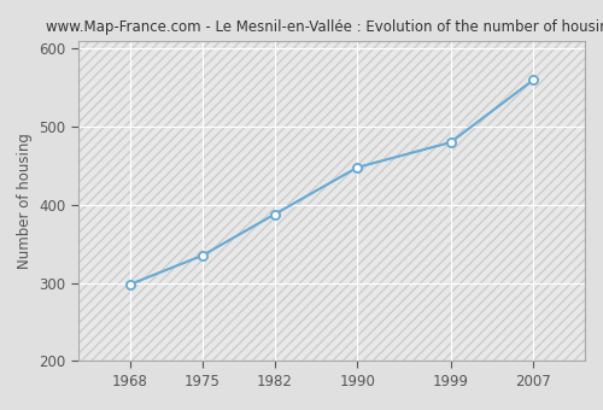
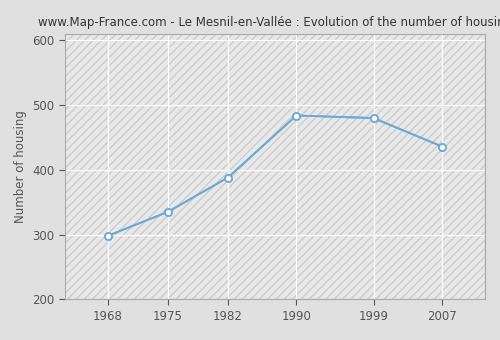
1990: 448 -> 484
2007: 560 -> 436
